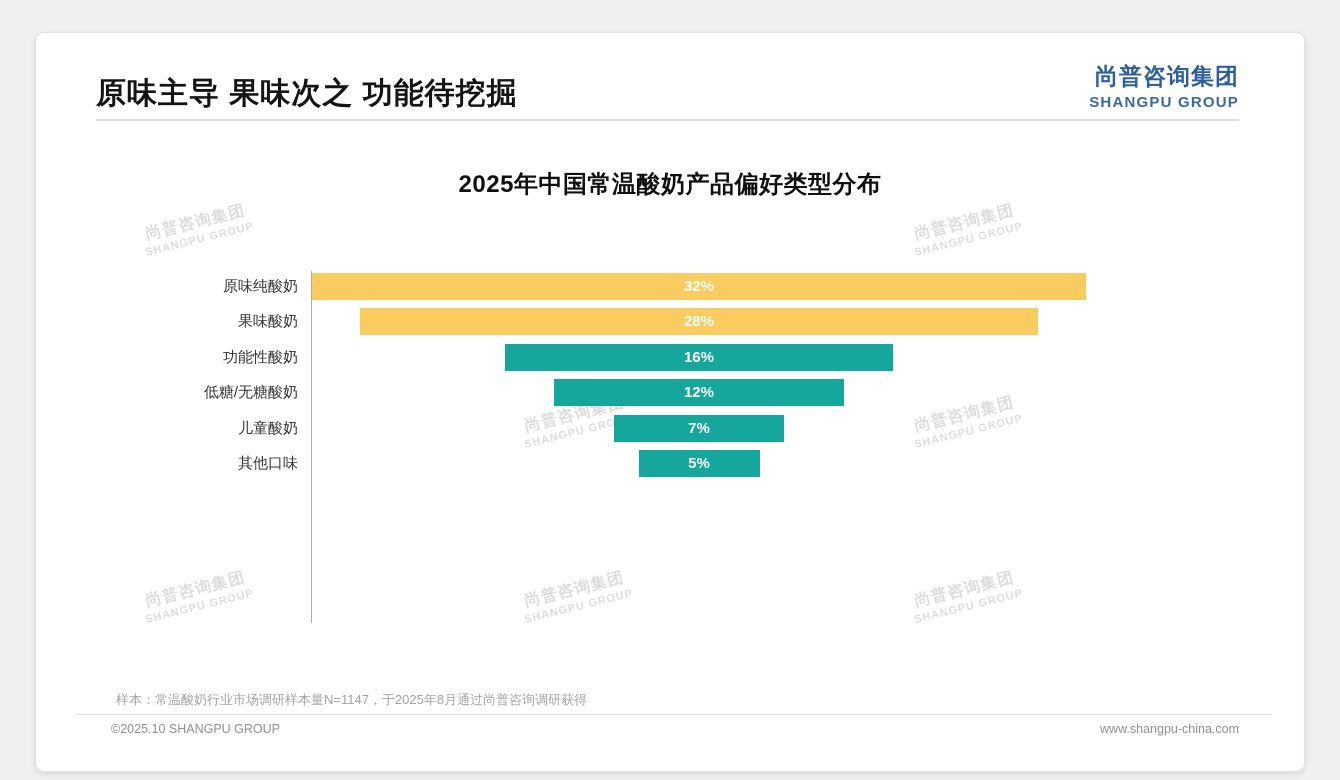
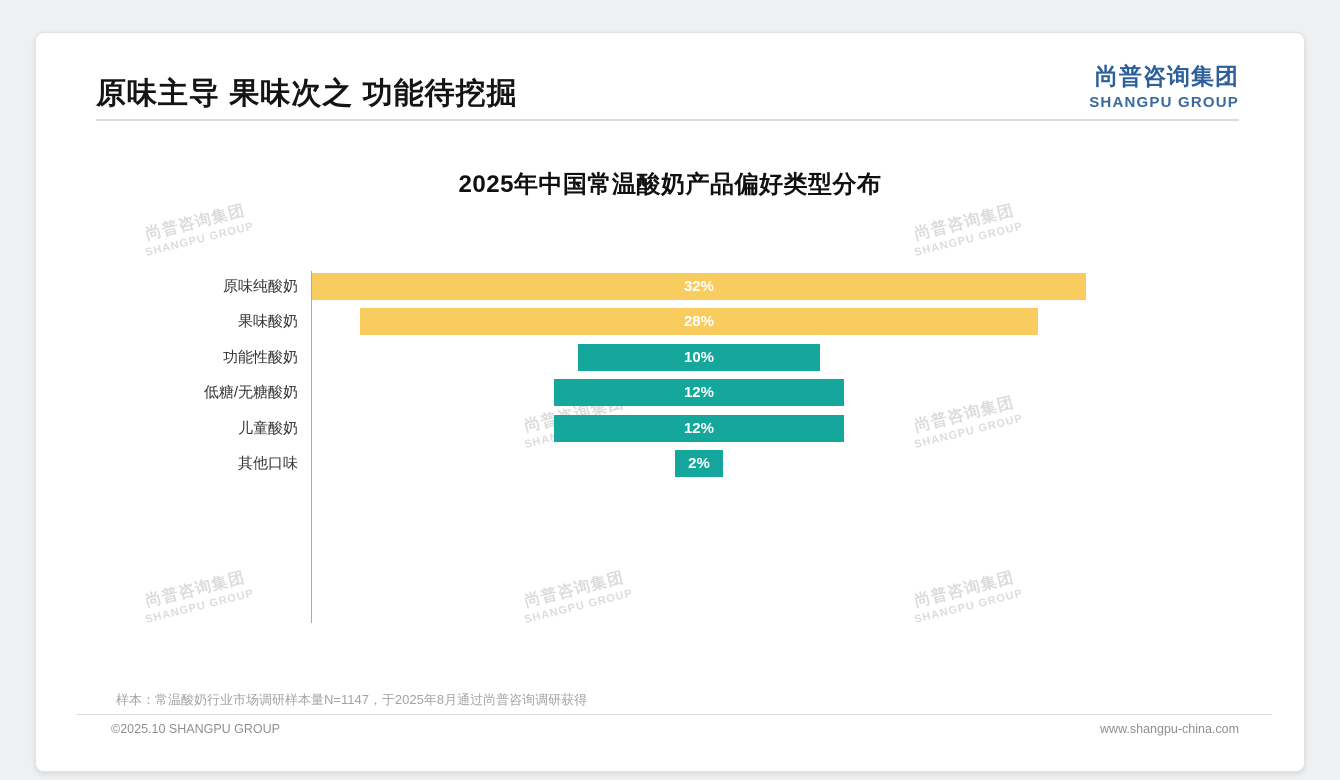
功能性酸奶: 16% -> 10%
儿童酸奶: 7% -> 12%
其他口味: 5% -> 2%
